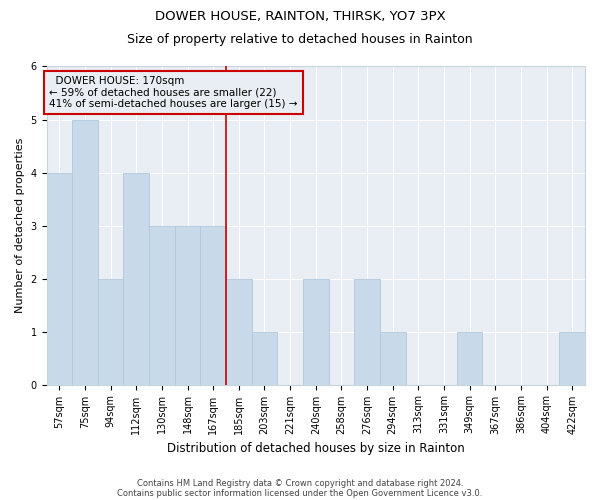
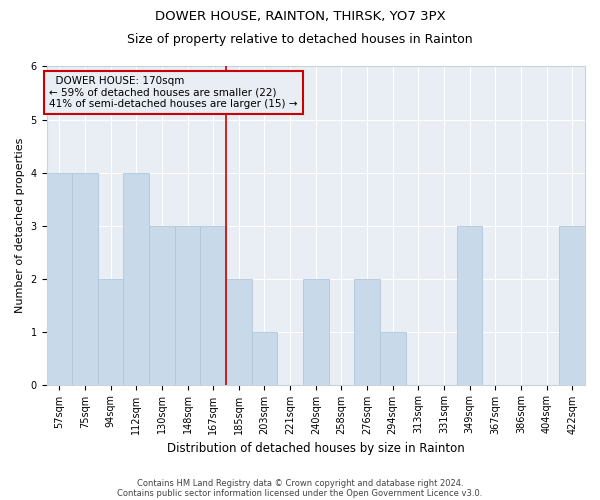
75sqm: 5 -> 4
349sqm: 1 -> 3
422sqm: 1 -> 3
